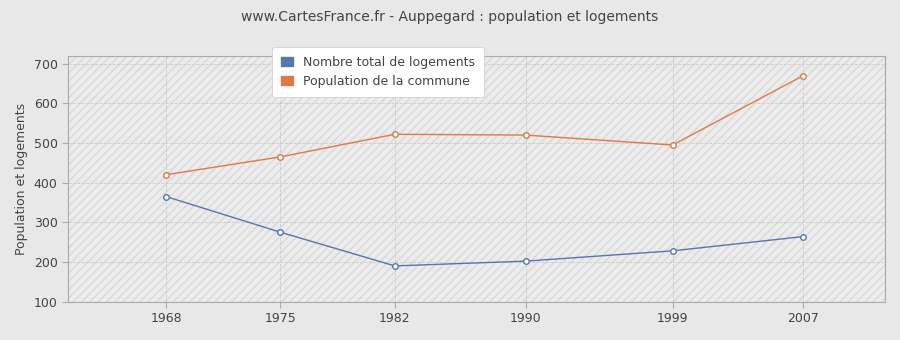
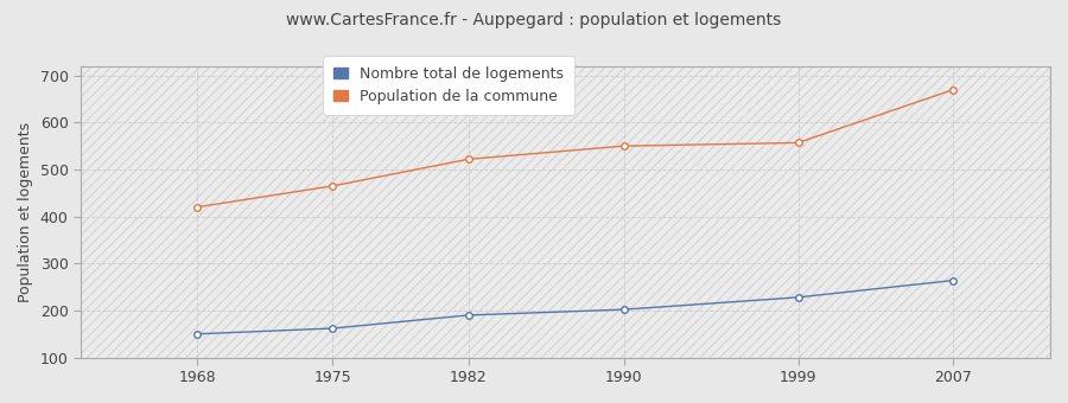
Nombre total de logements/1968: 365 -> 150
Nombre total de logements/1975: 275 -> 162
Population de la commune/1990: 520 -> 550
Population de la commune/1999: 495 -> 557
